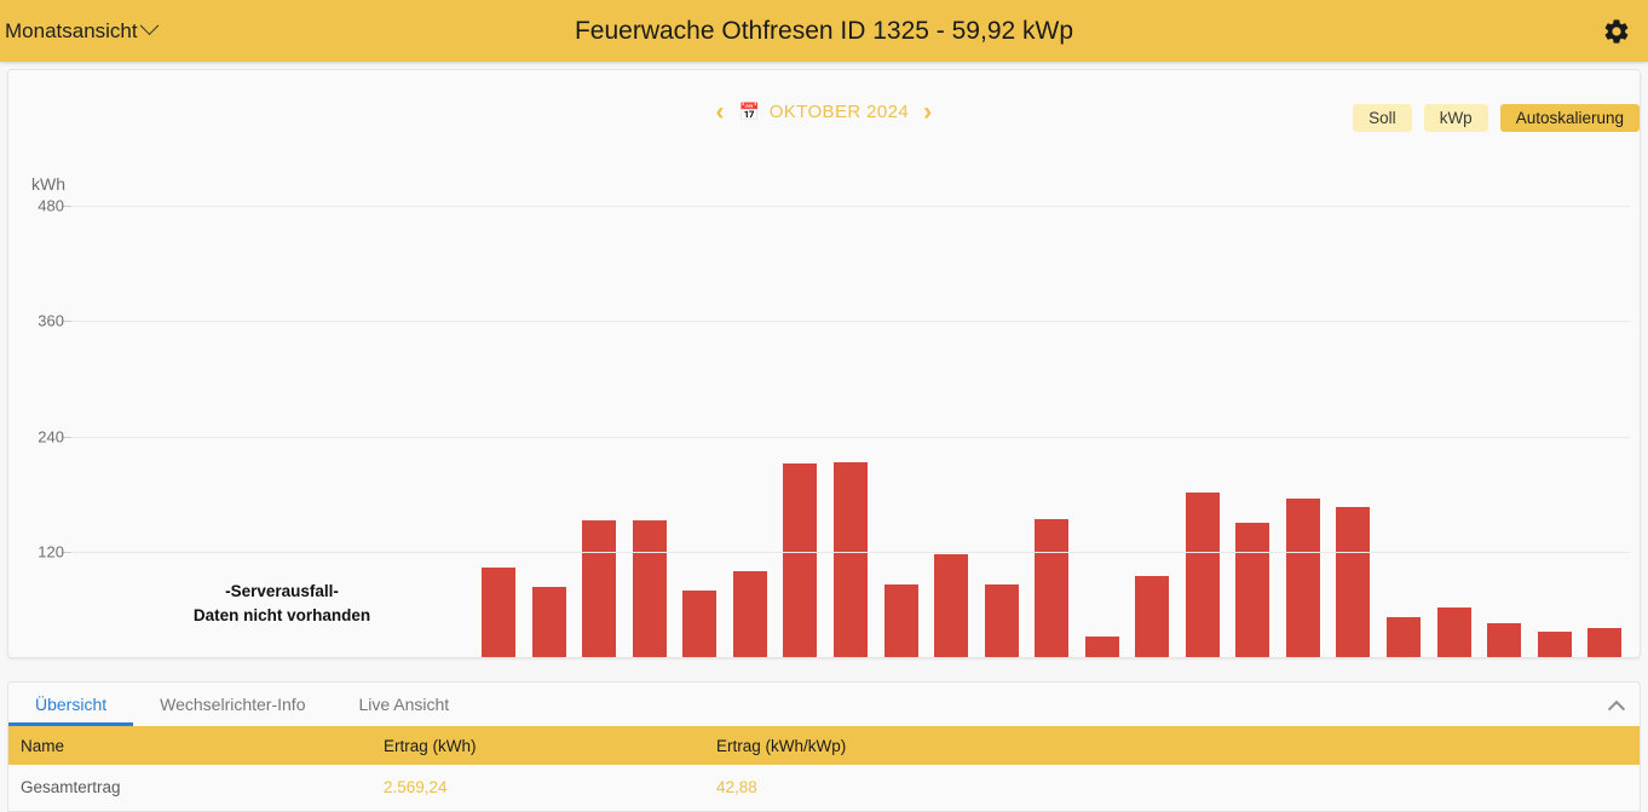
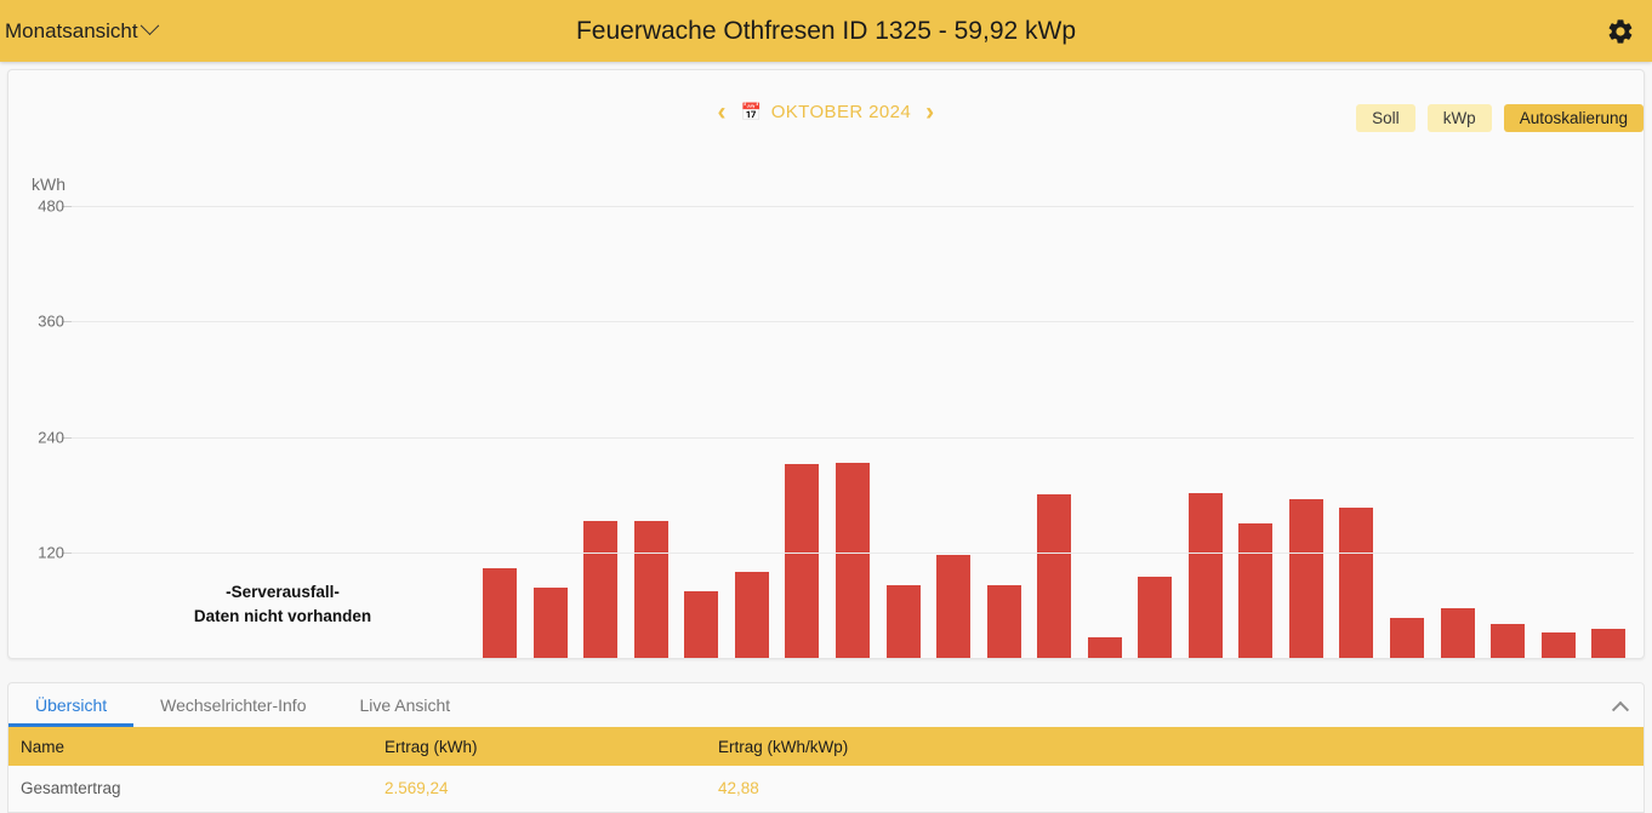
20: 150 -> 180
